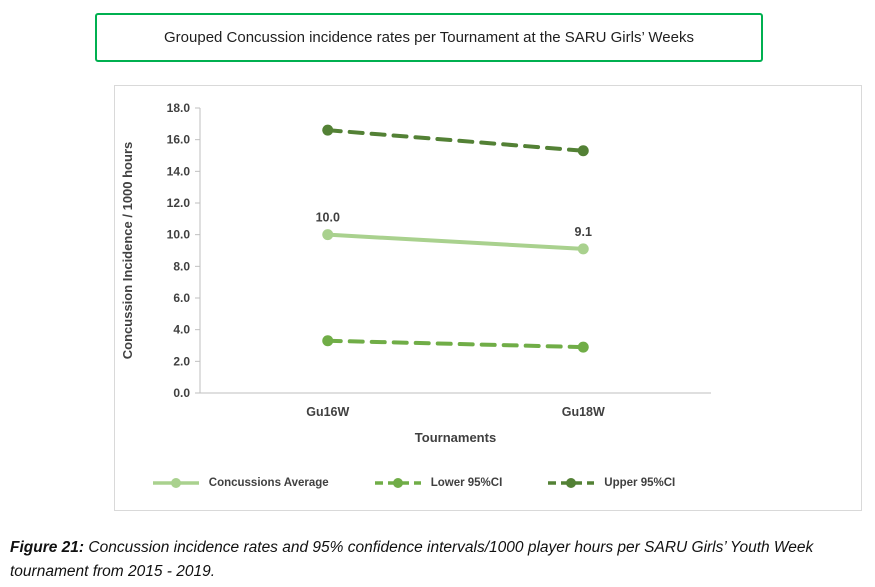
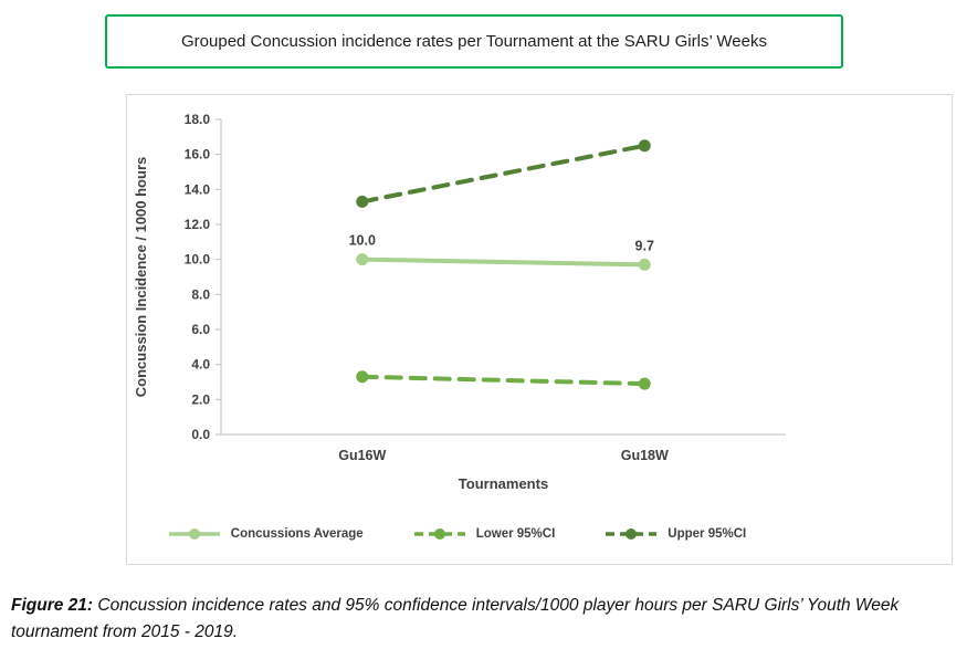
Upper 95%CI/Gu16W: 16.6 -> 13.3
Concussions Average/Gu18W: 9.1 -> 9.7
Upper 95%CI/Gu18W: 15.3 -> 16.5
